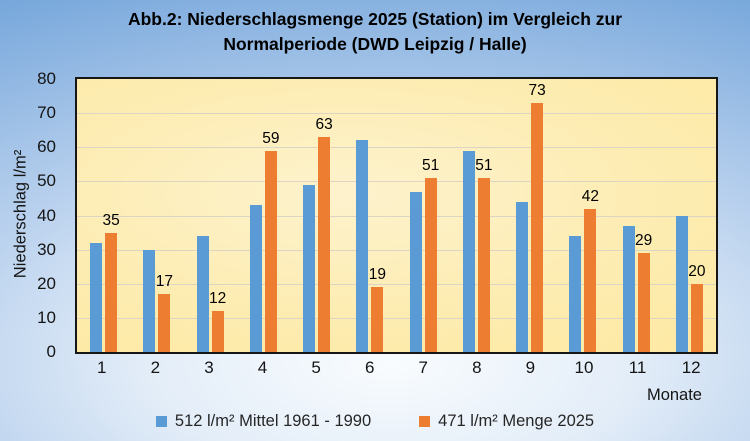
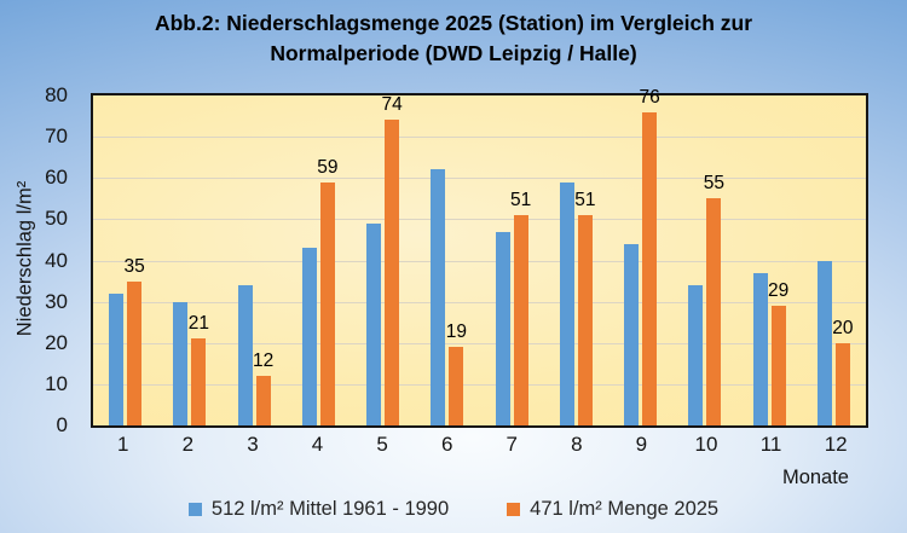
471 l/m² Menge 2025/2: 17 -> 21
471 l/m² Menge 2025/5: 63 -> 74
471 l/m² Menge 2025/9: 73 -> 76
471 l/m² Menge 2025/10: 42 -> 55
